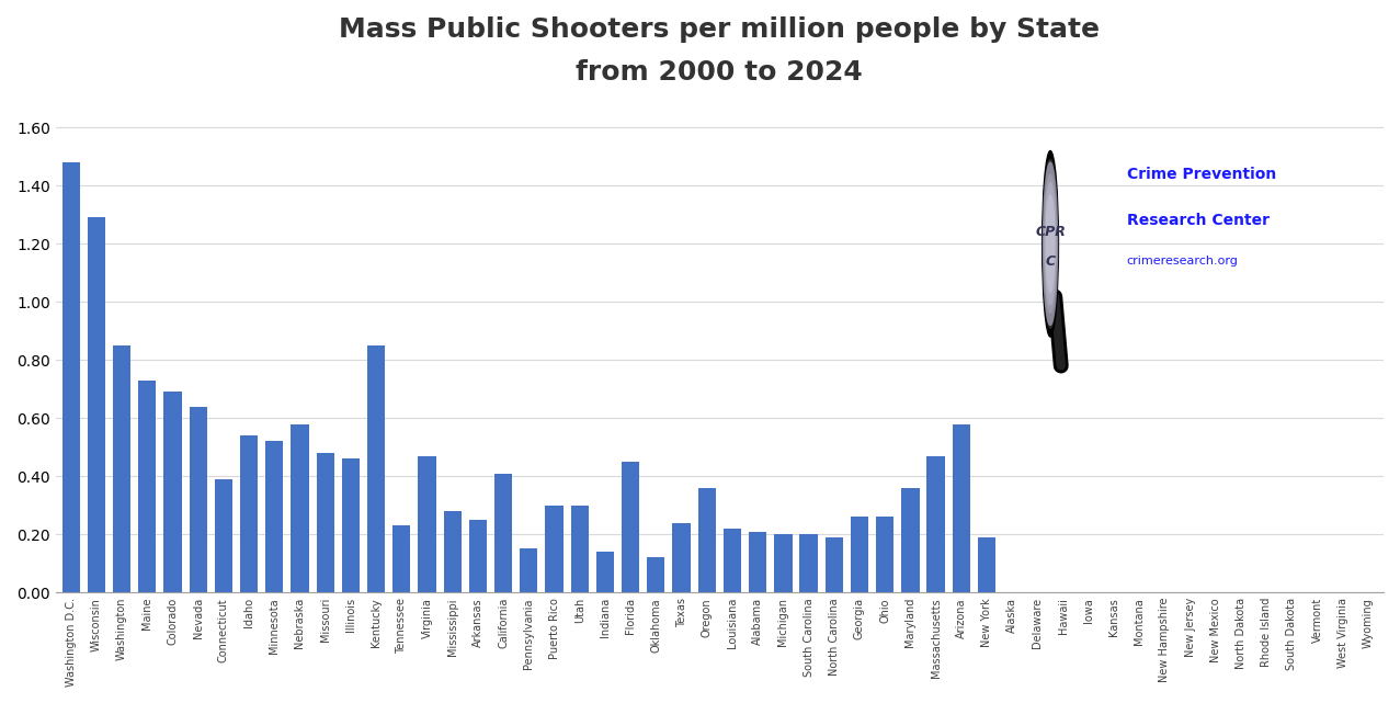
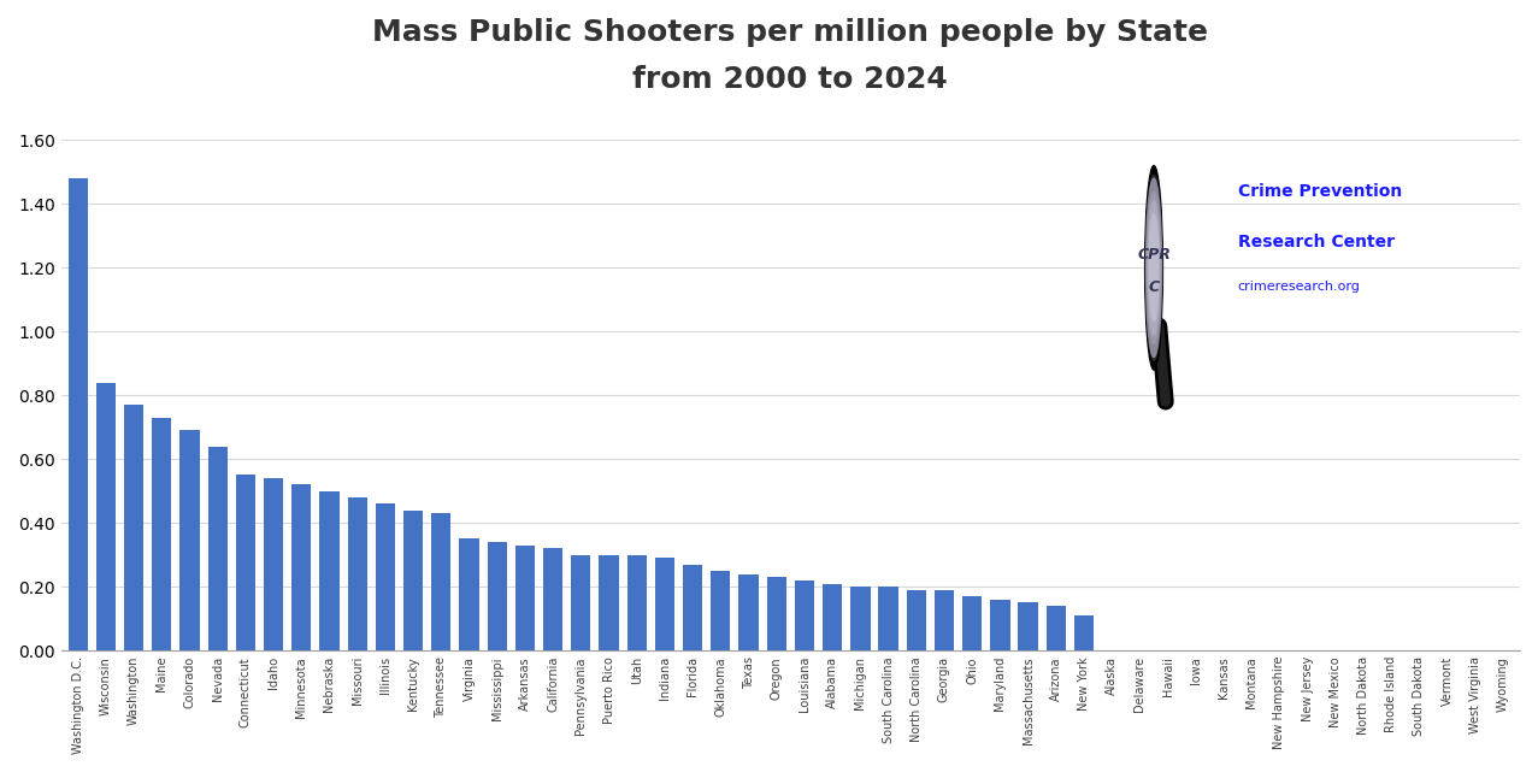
Wisconsin: 1.29 -> 0.84
Washington: 0.85 -> 0.77
Connecticut: 0.39 -> 0.55
Nebraska: 0.58 -> 0.50
Kentucky: 0.85 -> 0.44
Tennessee: 0.23 -> 0.43
Virginia: 0.47 -> 0.35
Mississippi: 0.28 -> 0.34
Arkansas: 0.25 -> 0.33
California: 0.41 -> 0.32
Pennsylvania: 0.15 -> 0.30
Indiana: 0.14 -> 0.29
Florida: 0.45 -> 0.27
Oklahoma: 0.12 -> 0.25
Oregon: 0.36 -> 0.23
Georgia: 0.26 -> 0.19
Ohio: 0.26 -> 0.17
Maryland: 0.36 -> 0.16
Massachusetts: 0.47 -> 0.15
Arizona: 0.58 -> 0.14
New York: 0.19 -> 0.11
